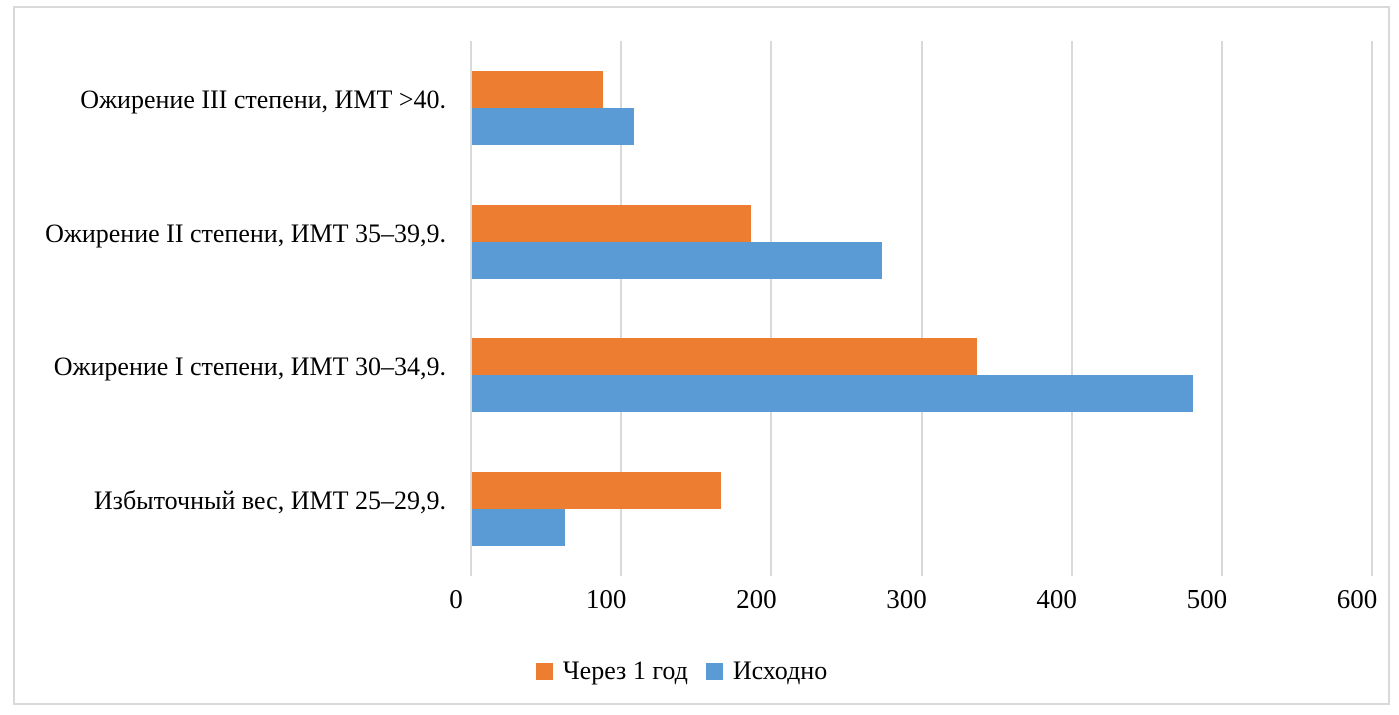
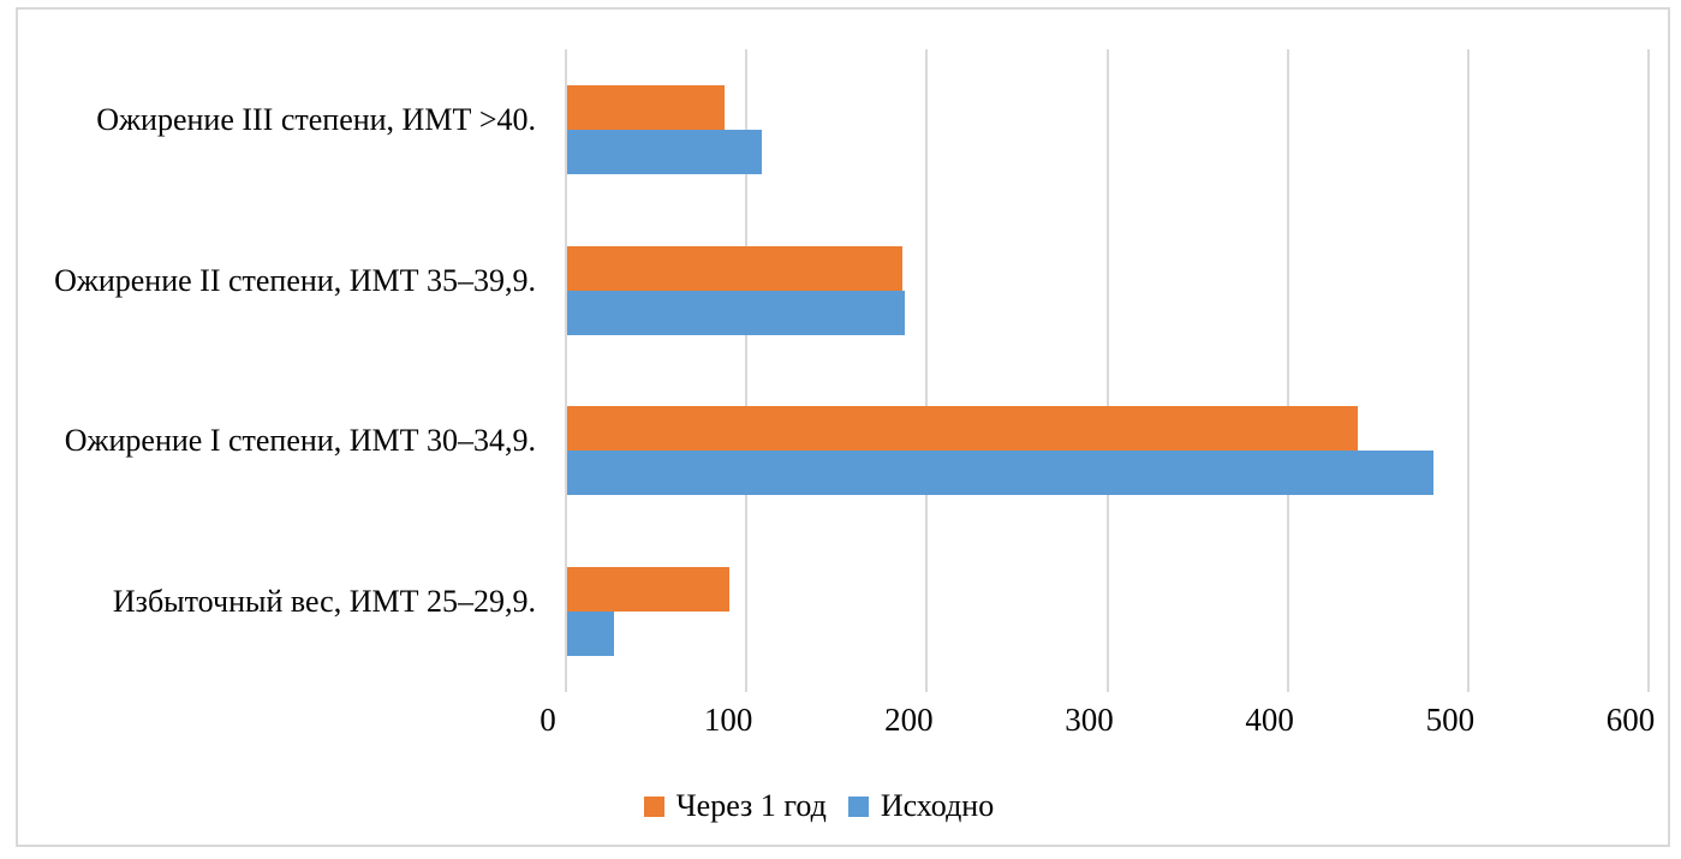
Исходно/Ожирение II степени, ИМТ 35–39,9.: 273 -> 187
Через 1 год/Ожирение I степени, ИМТ 30–34,9.: 336 -> 438
Через 1 год/Избыточный вес, ИМТ 25–29,9.: 166 -> 90
Исходно/Избыточный вес, ИМТ 25–29,9.: 62 -> 26
